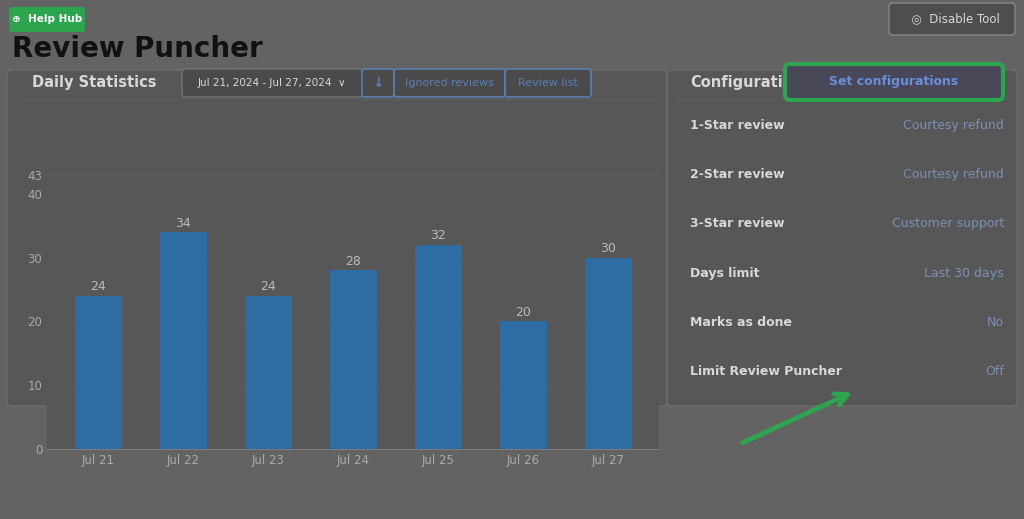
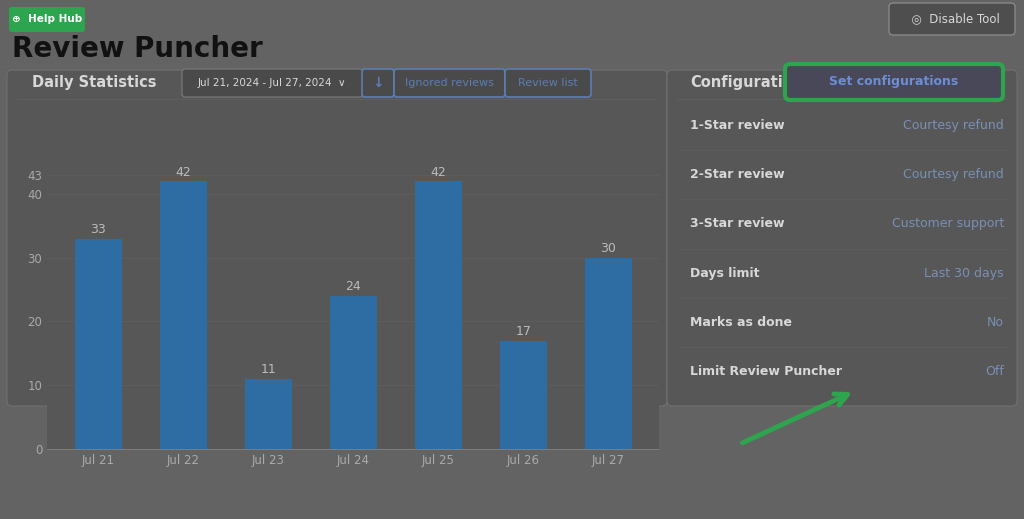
Jul 21: 24 -> 33
Jul 22: 34 -> 42
Jul 23: 24 -> 11
Jul 24: 28 -> 24
Jul 25: 32 -> 42
Jul 26: 20 -> 17
